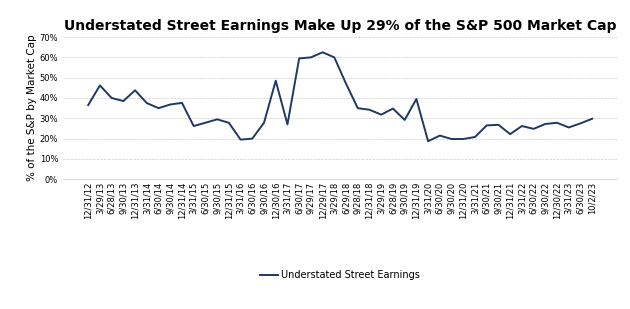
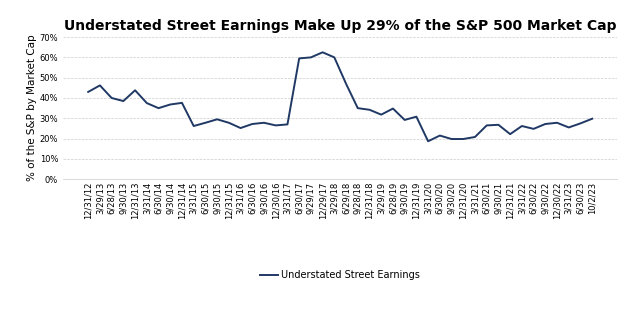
12/31/12: 36.5% -> 43.0%
3/31/16: 19.5% -> 25.2%
6/30/16: 20.0% -> 27.2%
12/30/16: 48.5% -> 26.5%
12/31/19: 39.5% -> 30.8%
